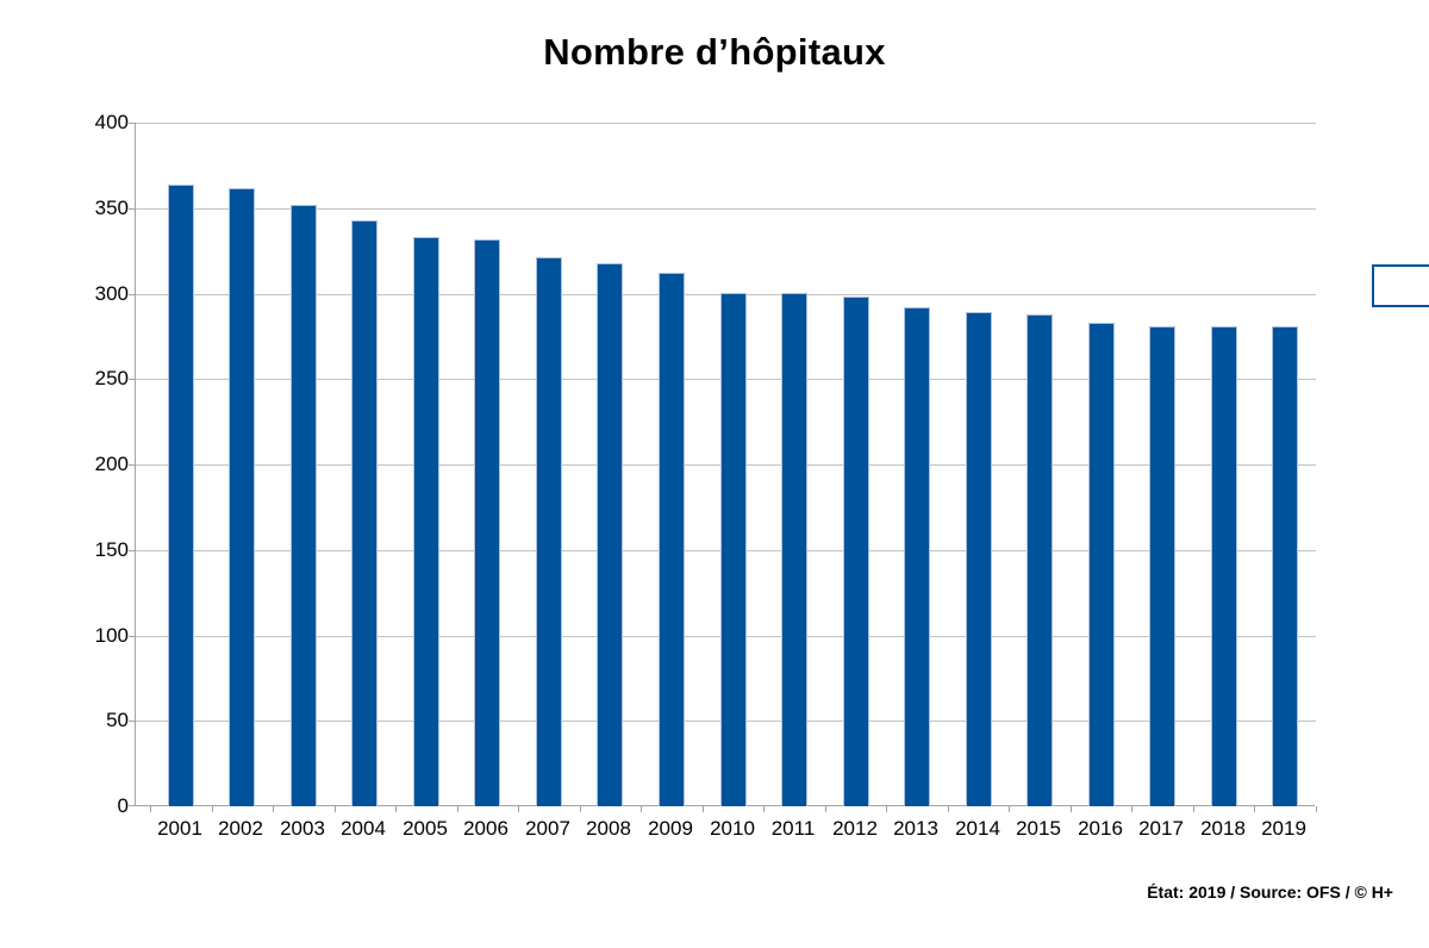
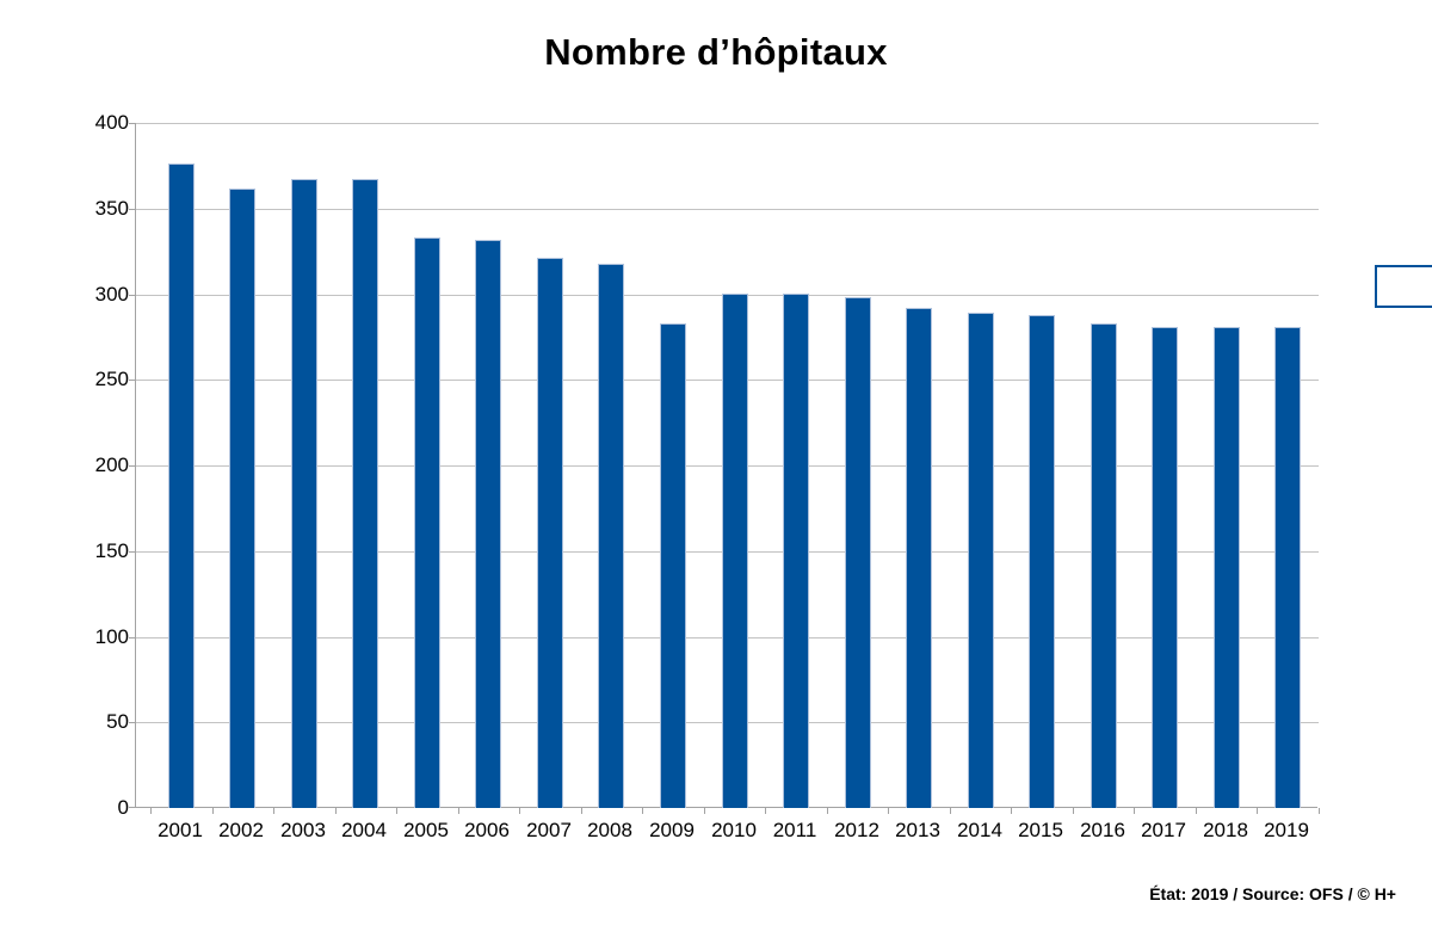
2001: 364 -> 376
2003: 352 -> 367
2004: 343 -> 367
2009: 312 -> 283
